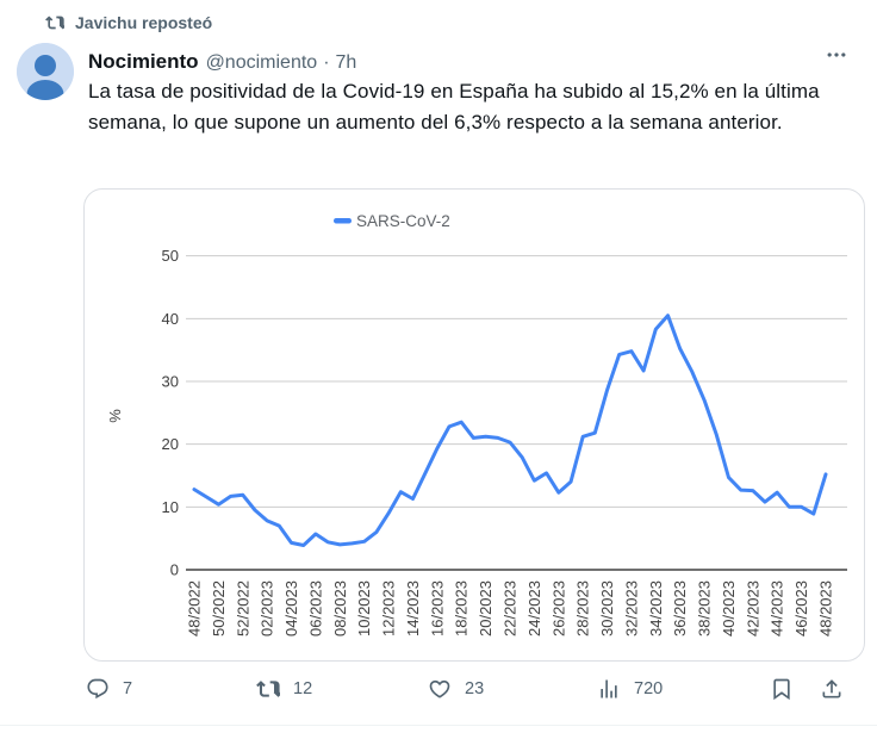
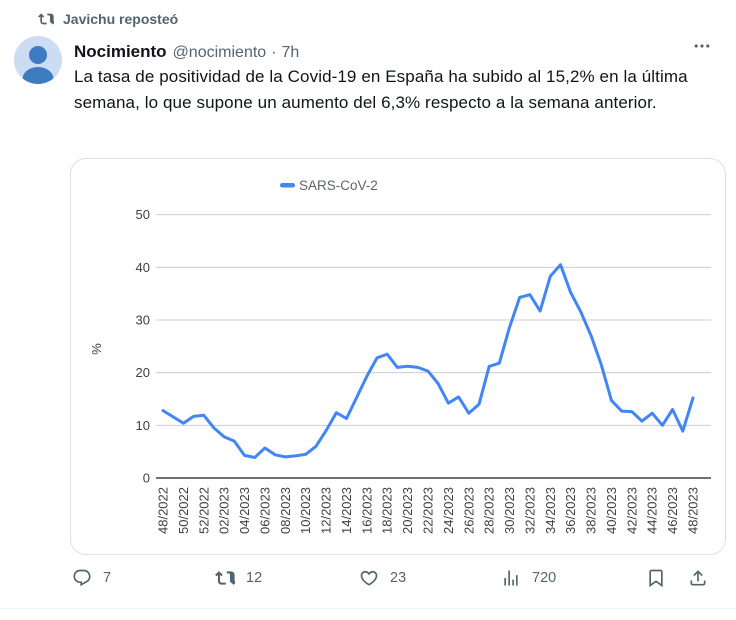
46/2023: 10 -> 13
